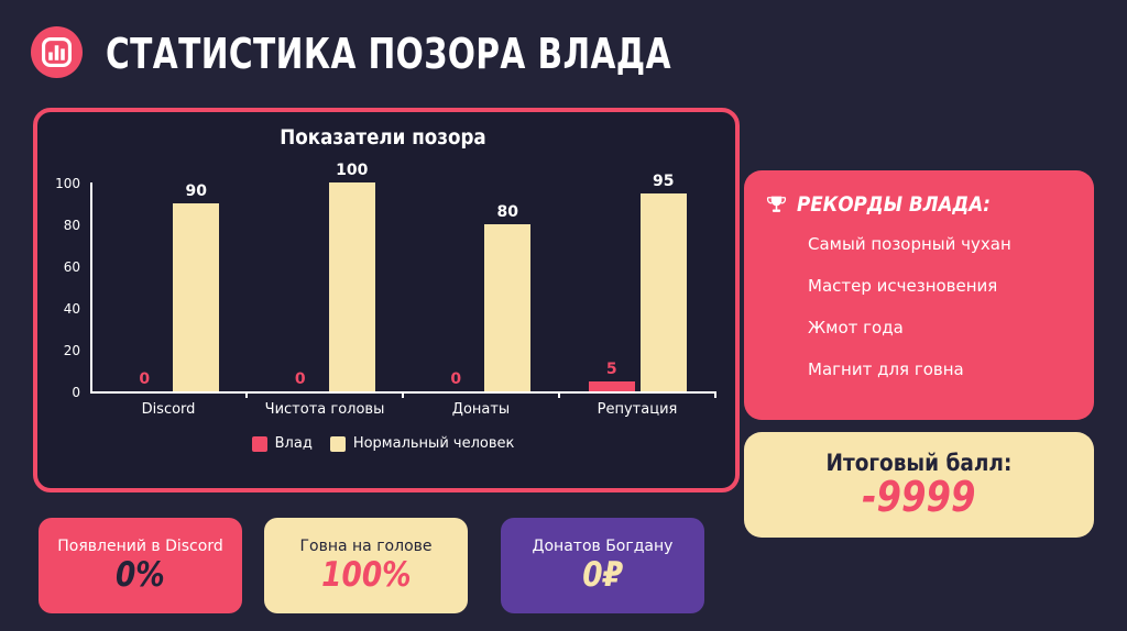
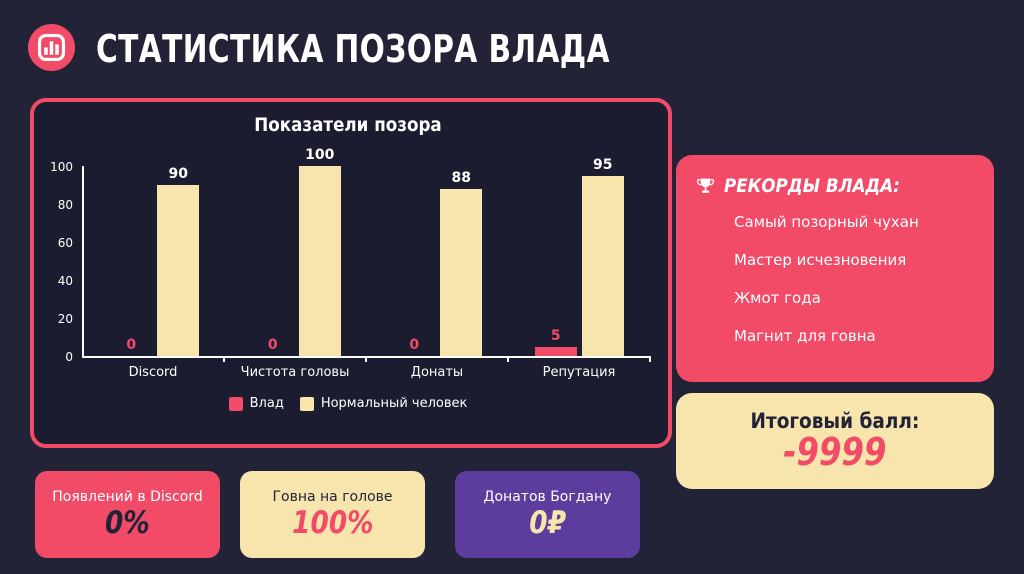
Нормальный человек/Донаты: 80 -> 88
